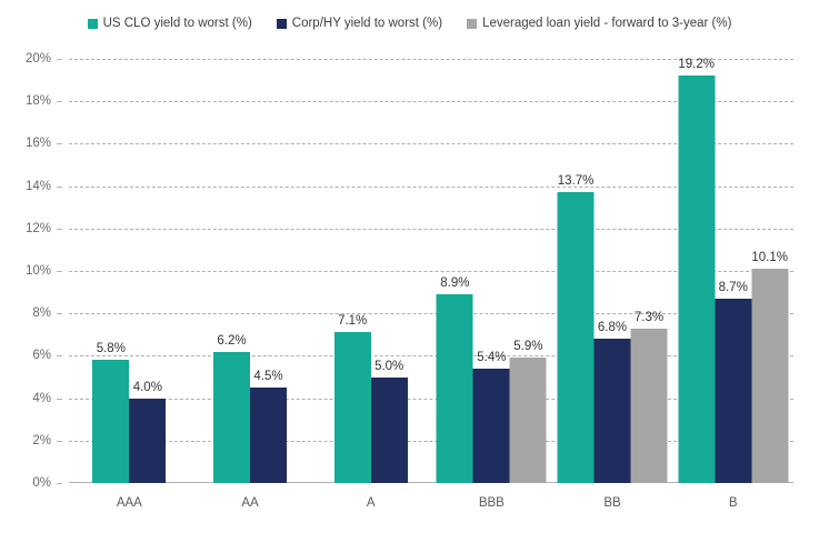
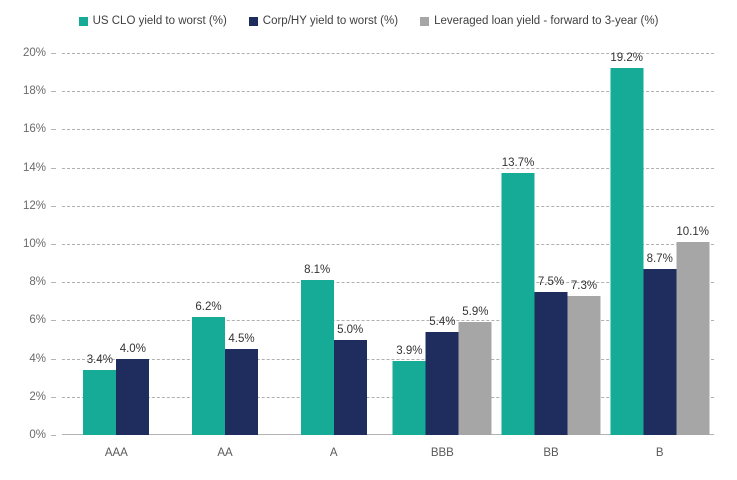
US CLO yield to worst (%)/AAA: 5.8% -> 3.4%
US CLO yield to worst (%)/A: 7.1% -> 8.1%
US CLO yield to worst (%)/BBB: 8.9% -> 3.9%
Corp/HY yield to worst (%)/BB: 6.8% -> 7.5%
